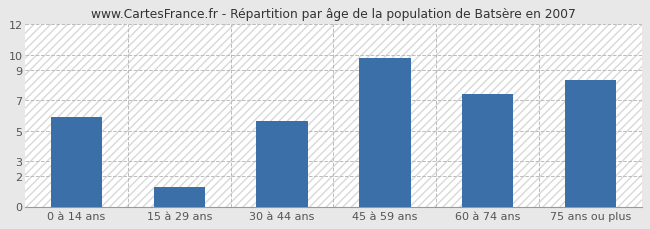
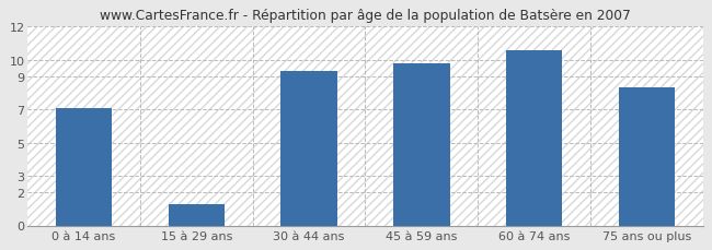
0 à 14 ans: 5.9 -> 7.1
30 à 44 ans: 5.6 -> 9.3
60 à 74 ans: 7.4 -> 10.6
